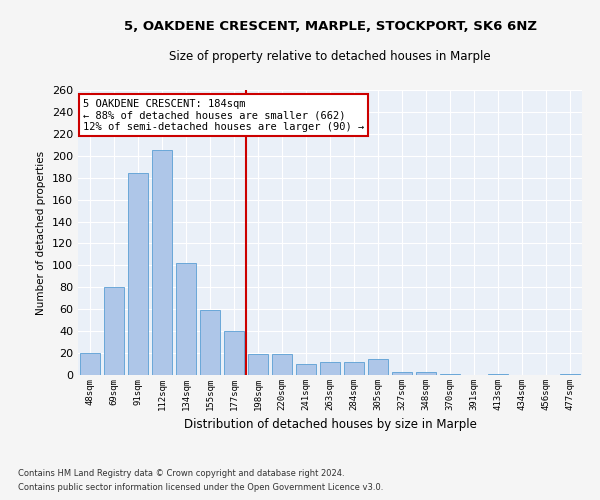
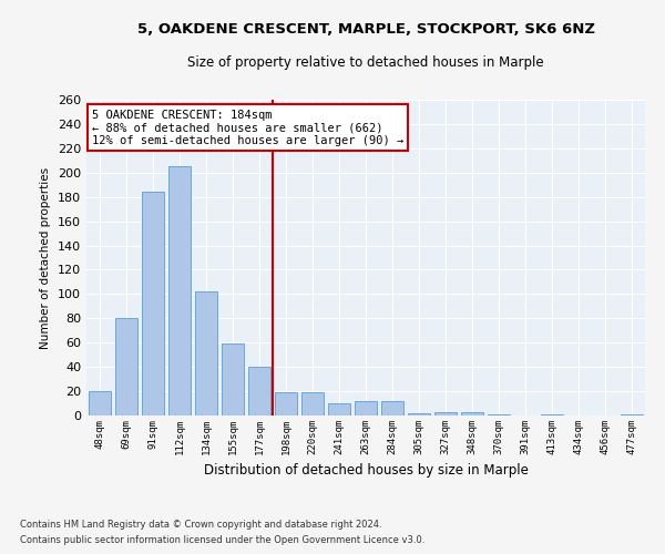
305sqm: 15 -> 2
